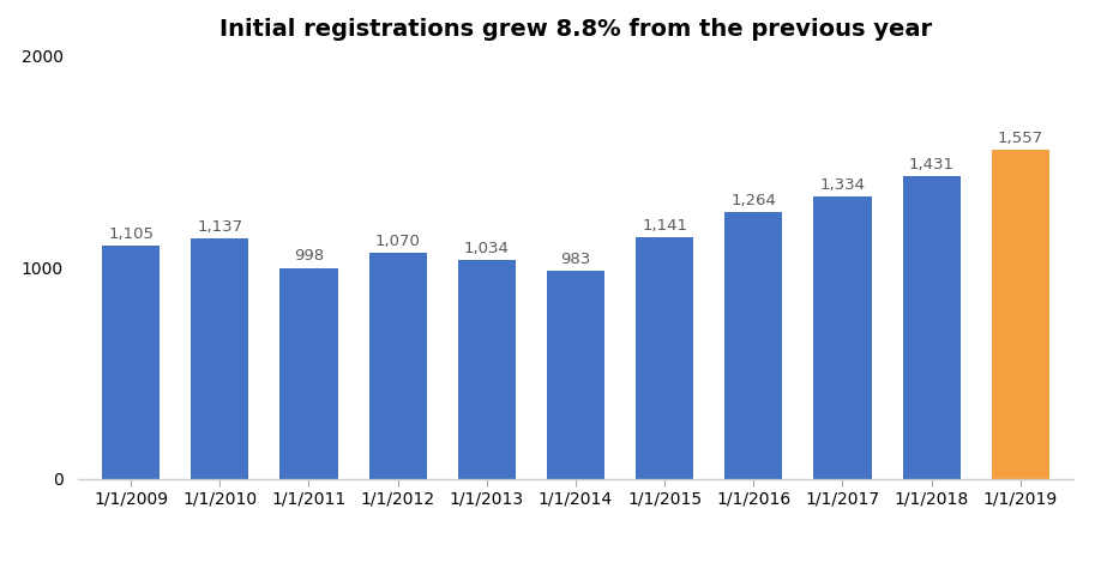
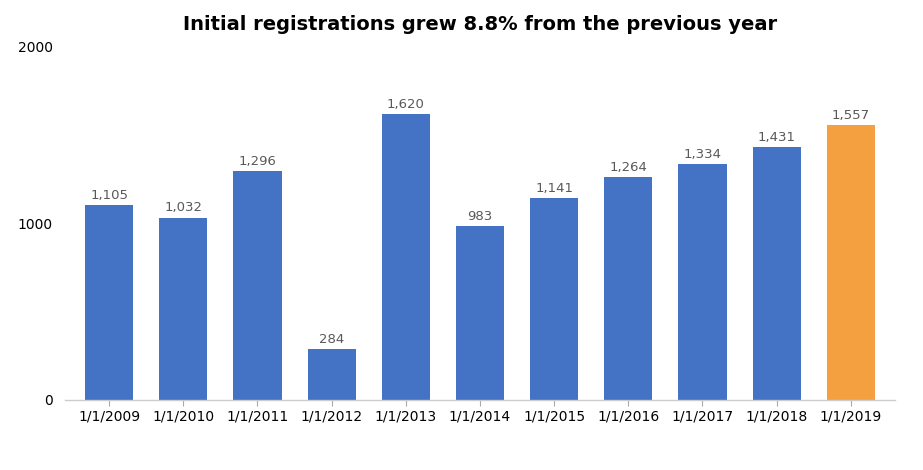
1/1/2010: 1,137 -> 1,032
1/1/2011: 998 -> 1,296
1/1/2012: 1,070 -> 284
1/1/2013: 1,034 -> 1,620
